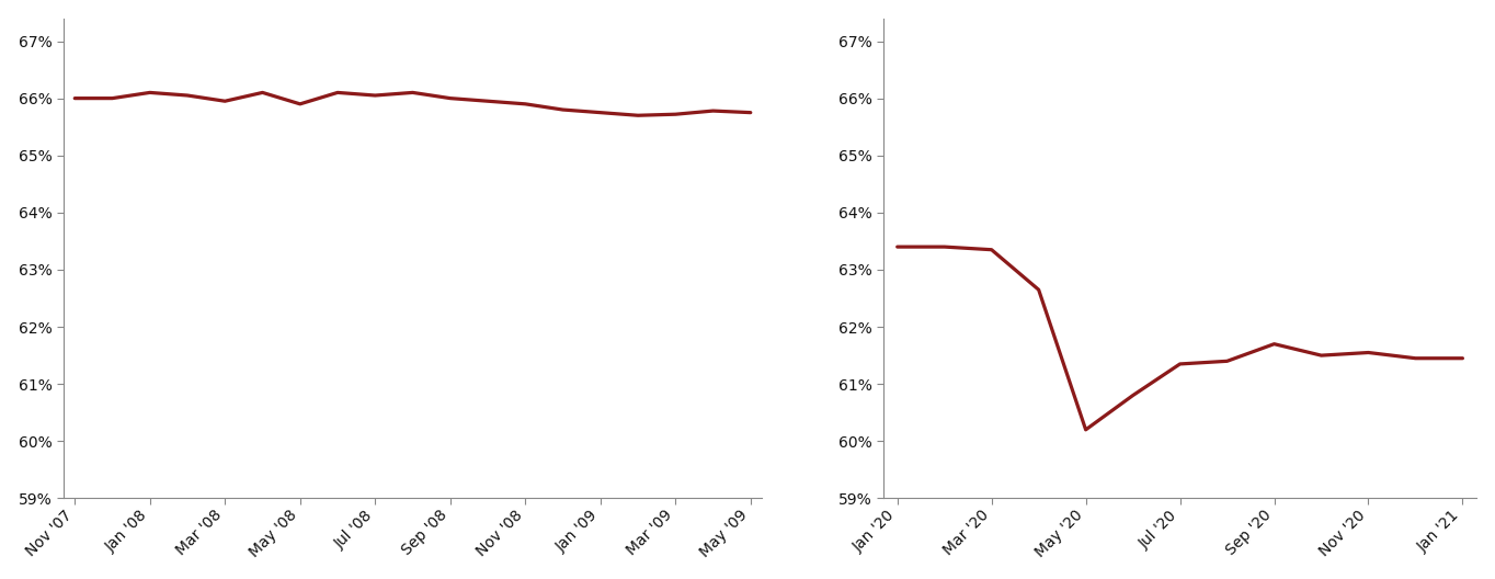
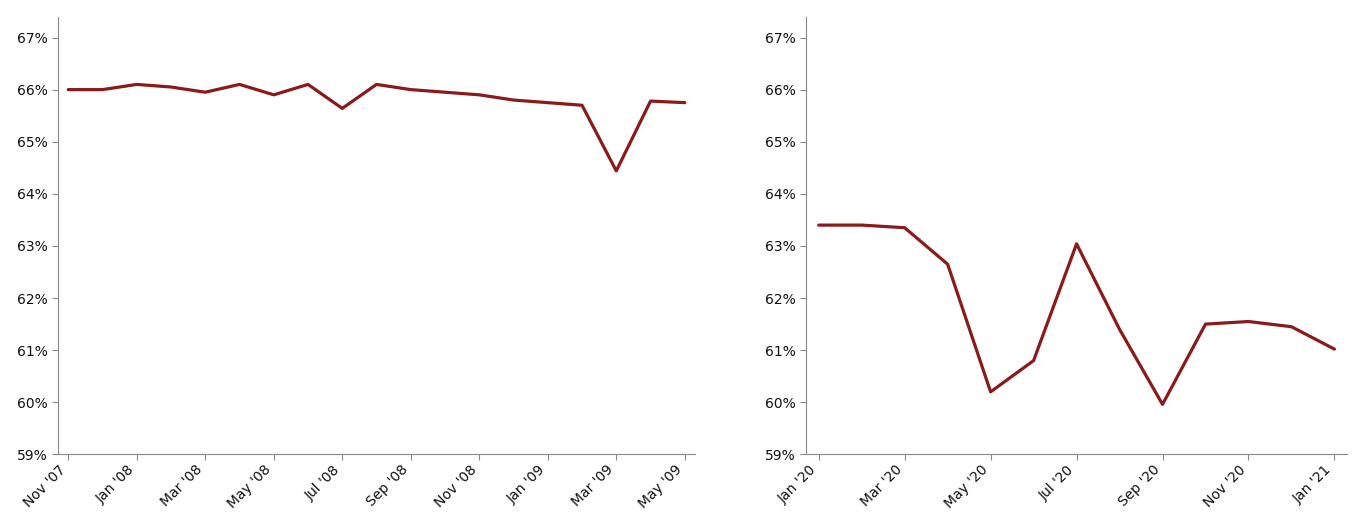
Jul '08: 66.05% -> 65.64%
Mar '09: 65.72% -> 64.44%
Jul '20: 61.35% -> 63.04%
Sep '20: 61.70% -> 59.96%
Jan '21: 61.45% -> 61.02%
